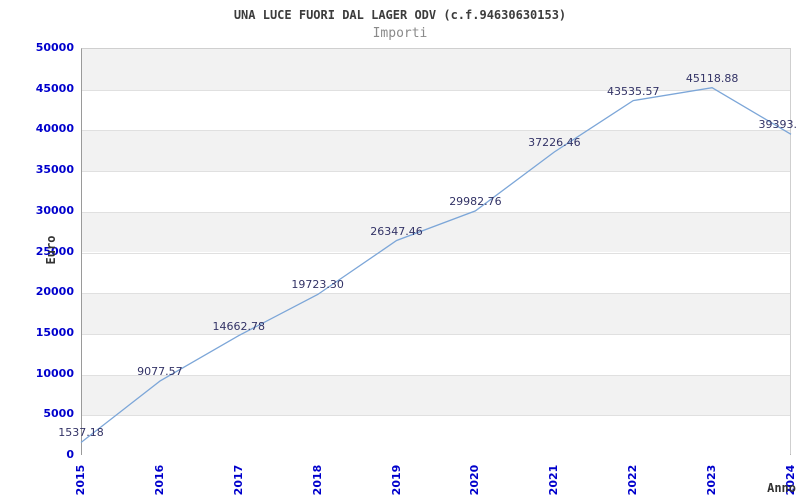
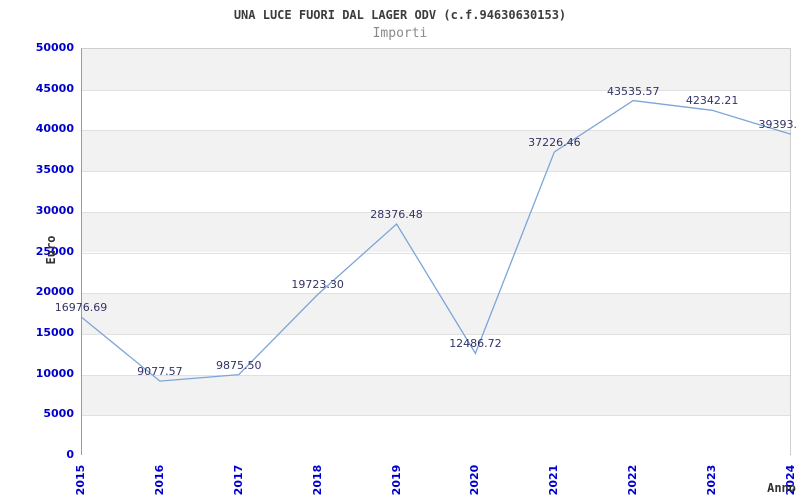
2015: 1537.18 -> 16976.69
2017: 14662.78 -> 9875.50
2019: 26347.46 -> 28376.48
2020: 29982.76 -> 12486.72
2023: 45118.88 -> 42342.21
